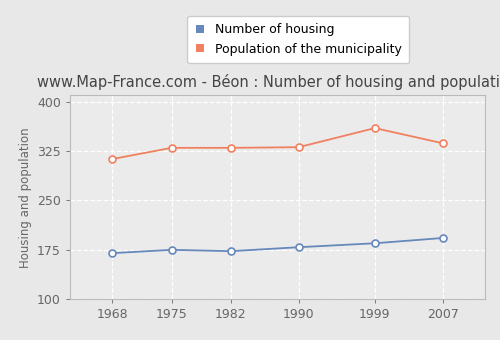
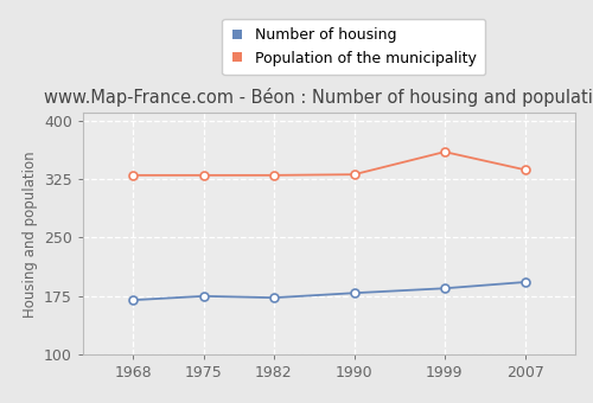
Population of the municipality/1968: 313 -> 330
